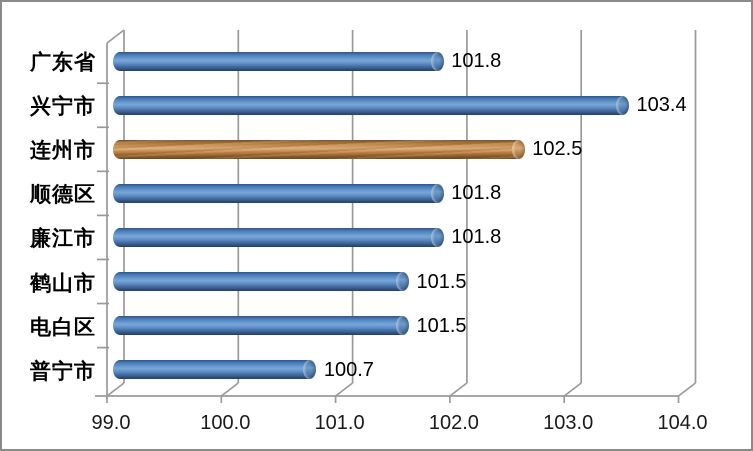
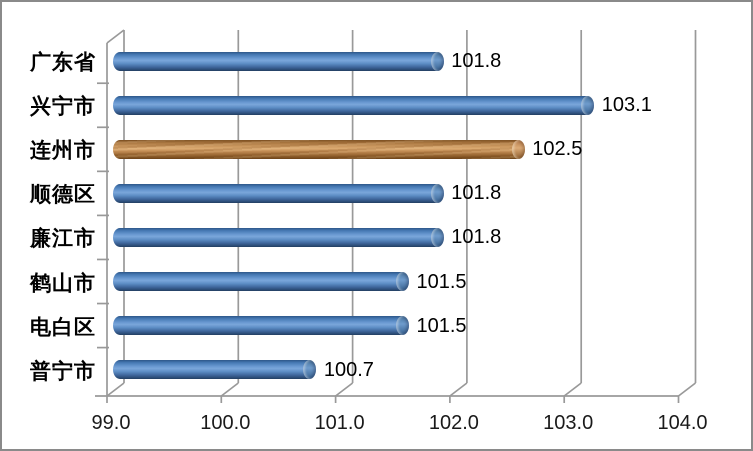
兴宁市: 103.4 -> 103.1
